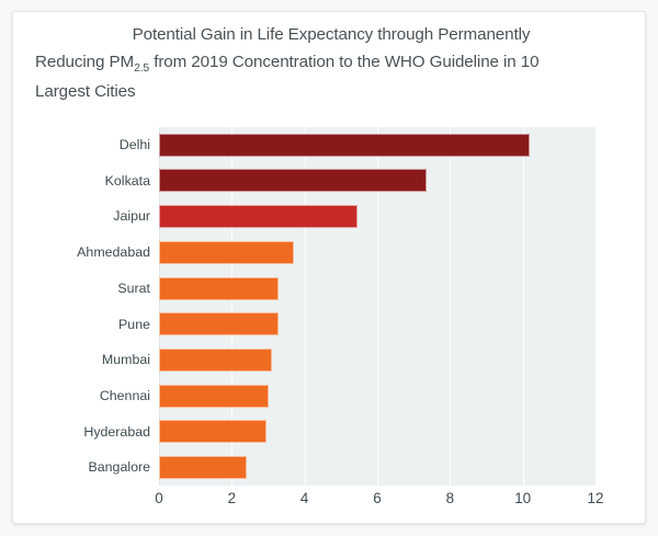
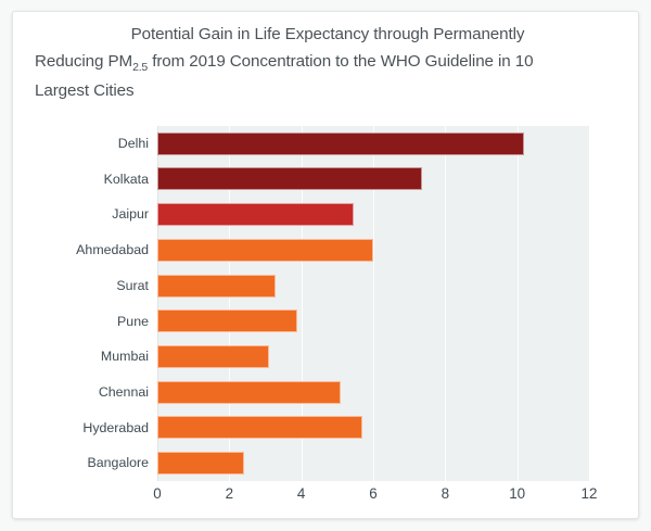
Ahmedabad: 3.7 -> 6.0
Pune: 3.3 -> 3.9
Chennai: 3.0 -> 5.1
Hyderabad: 3.0 -> 5.7
